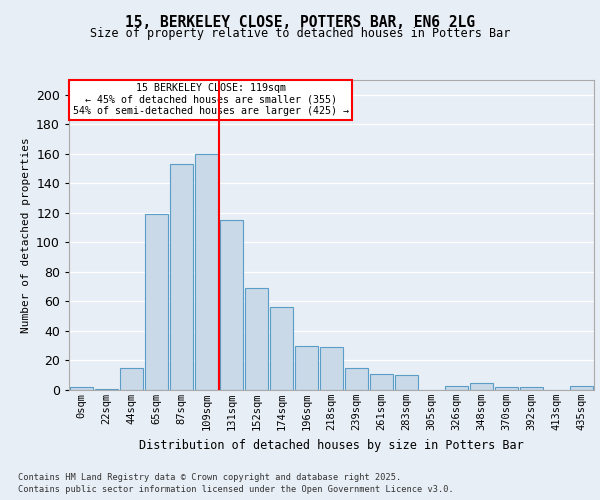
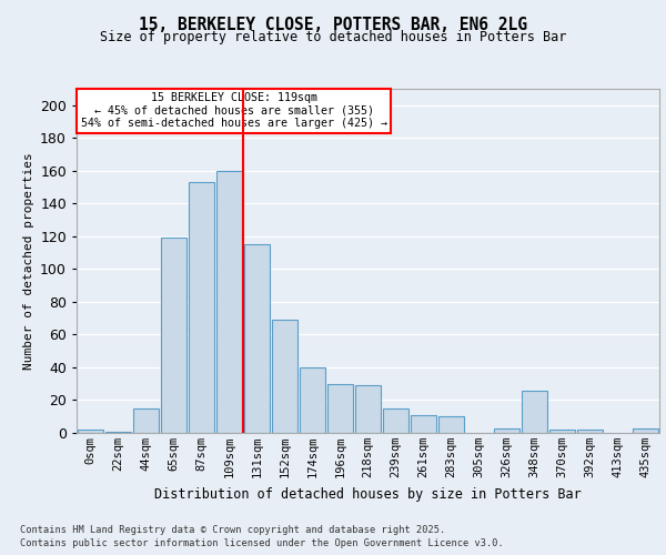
174sqm: 56 -> 40
348sqm: 5 -> 26
